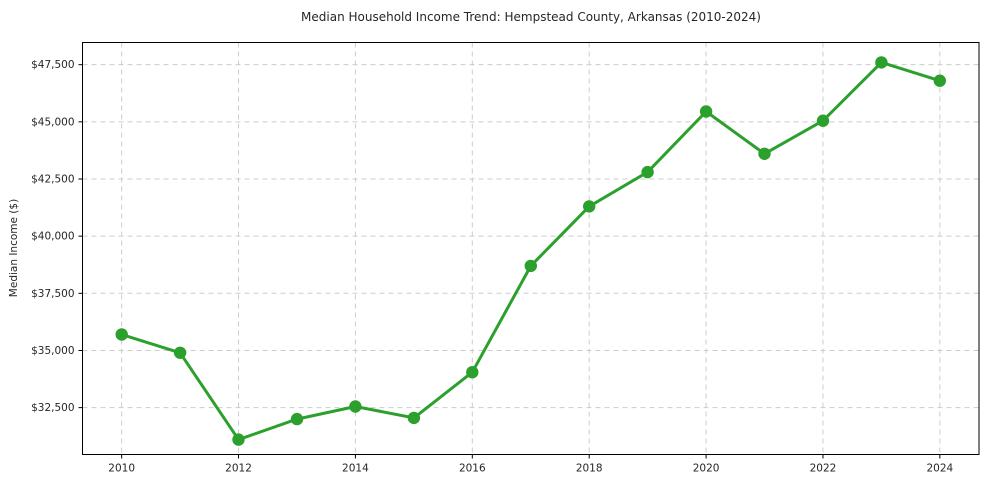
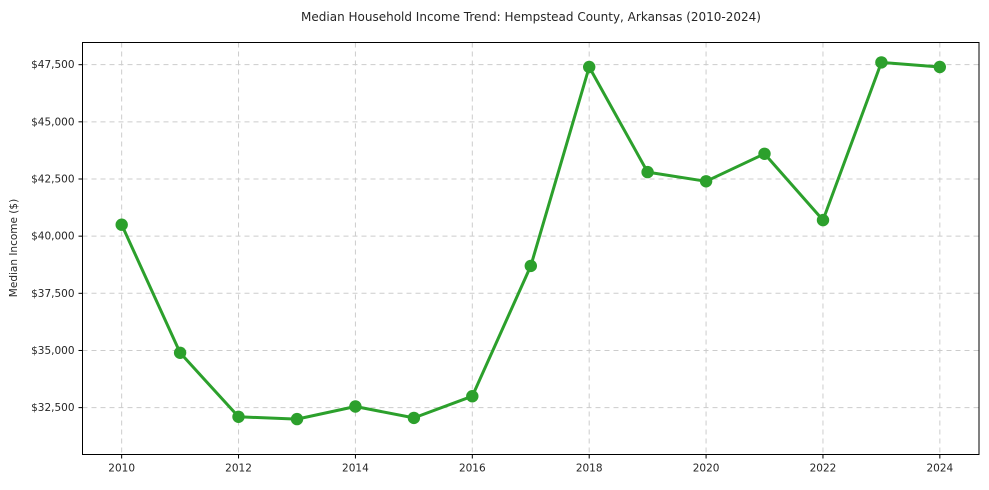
2010: $35700 -> $40500
2012: $31100 -> $32100
2016: $34000 -> $33000
2018: $41300 -> $47400
2020: $45400 -> $42400
2022: $45000 -> $40700
2024: $46800 -> $47400
